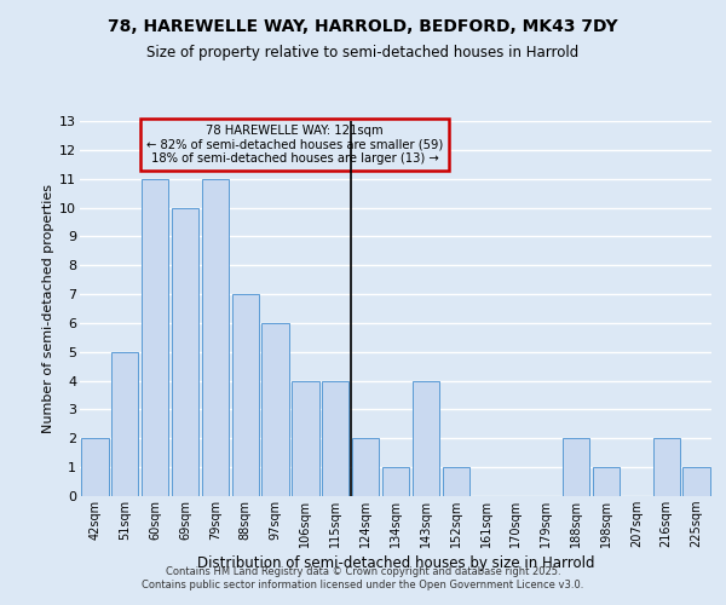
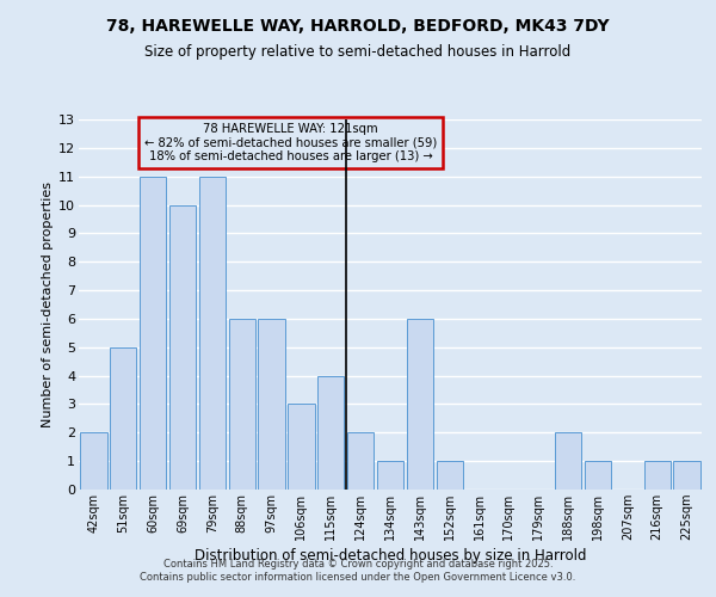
88sqm: 7 -> 6
106sqm: 4 -> 3
143sqm: 4 -> 6
216sqm: 2 -> 1
